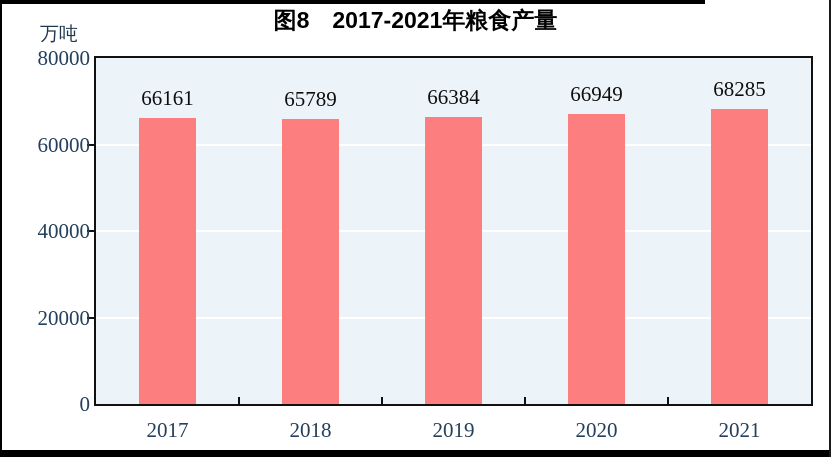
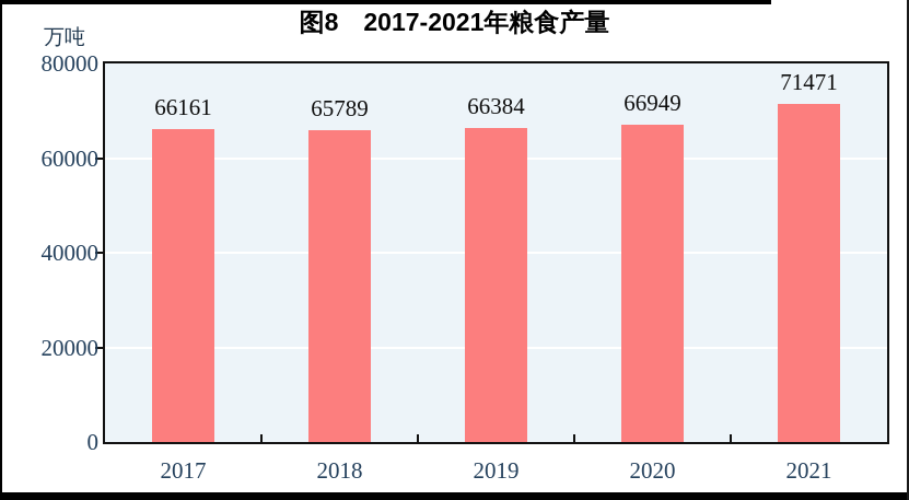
2021: 68285 -> 71471
